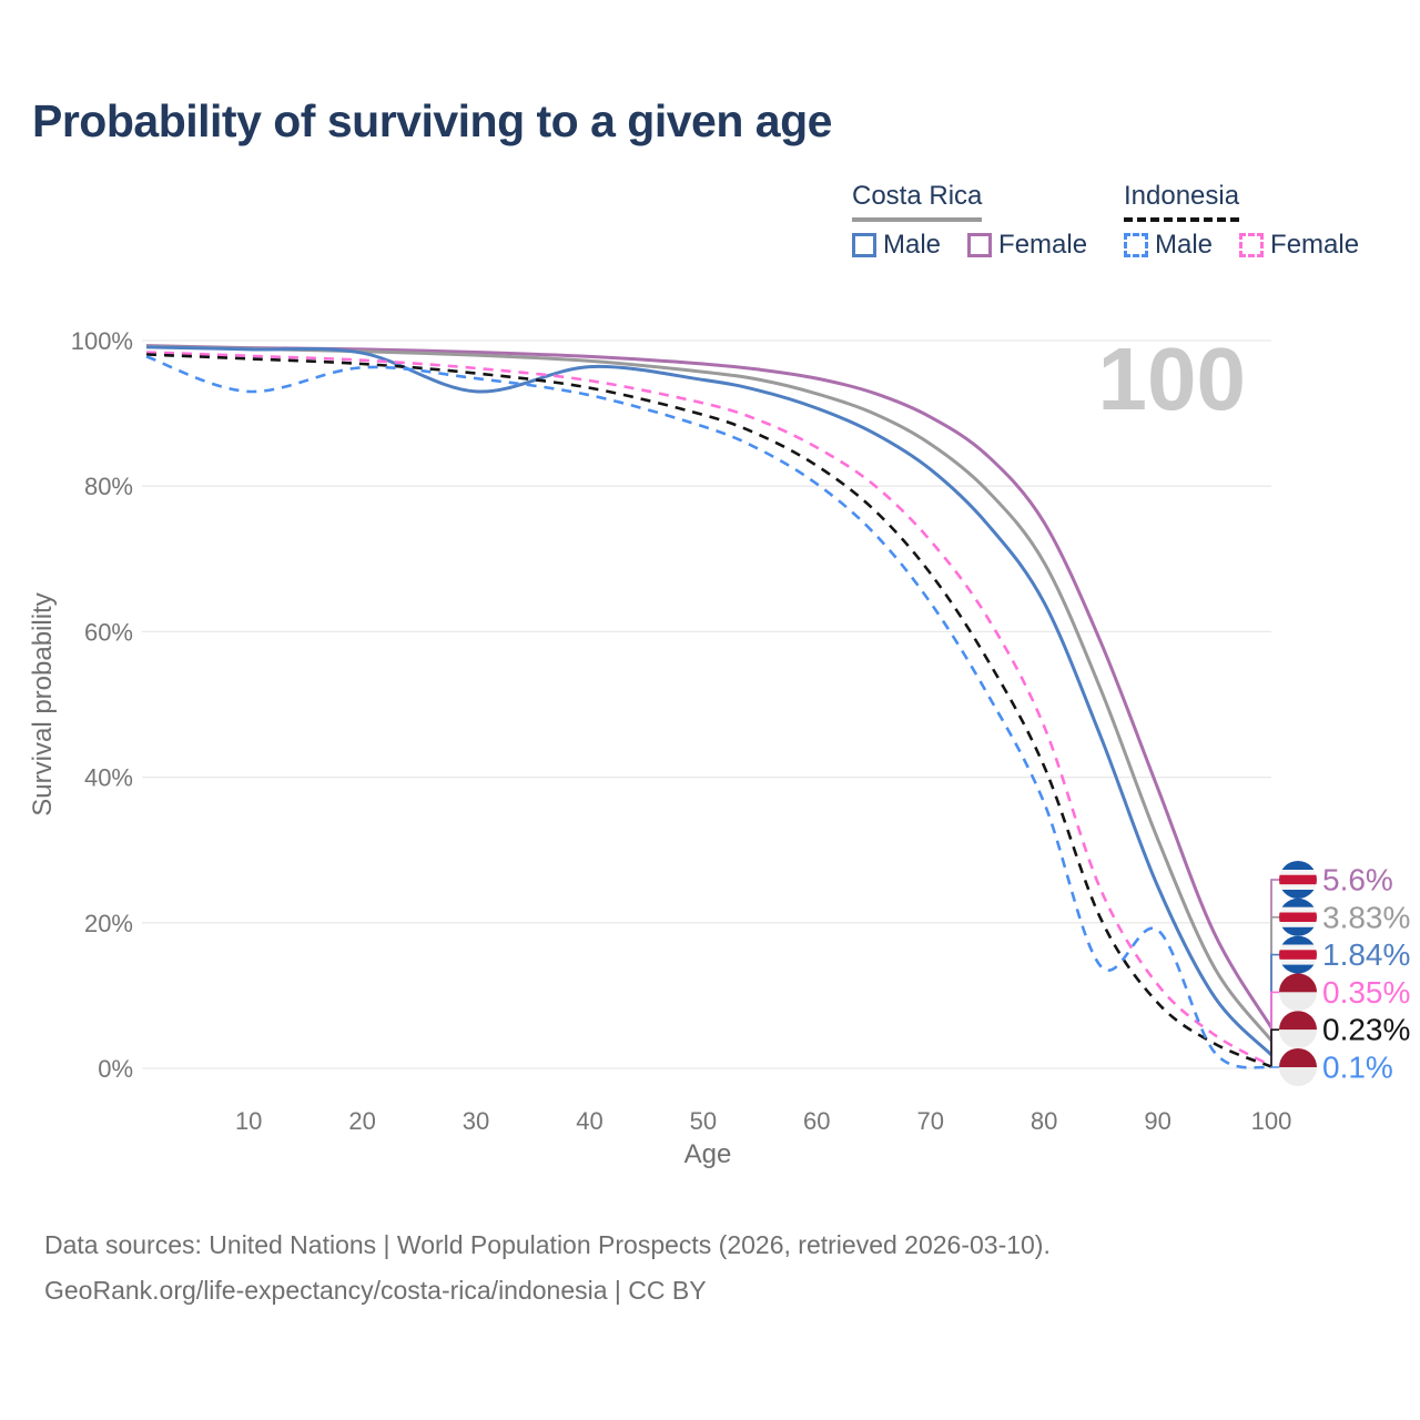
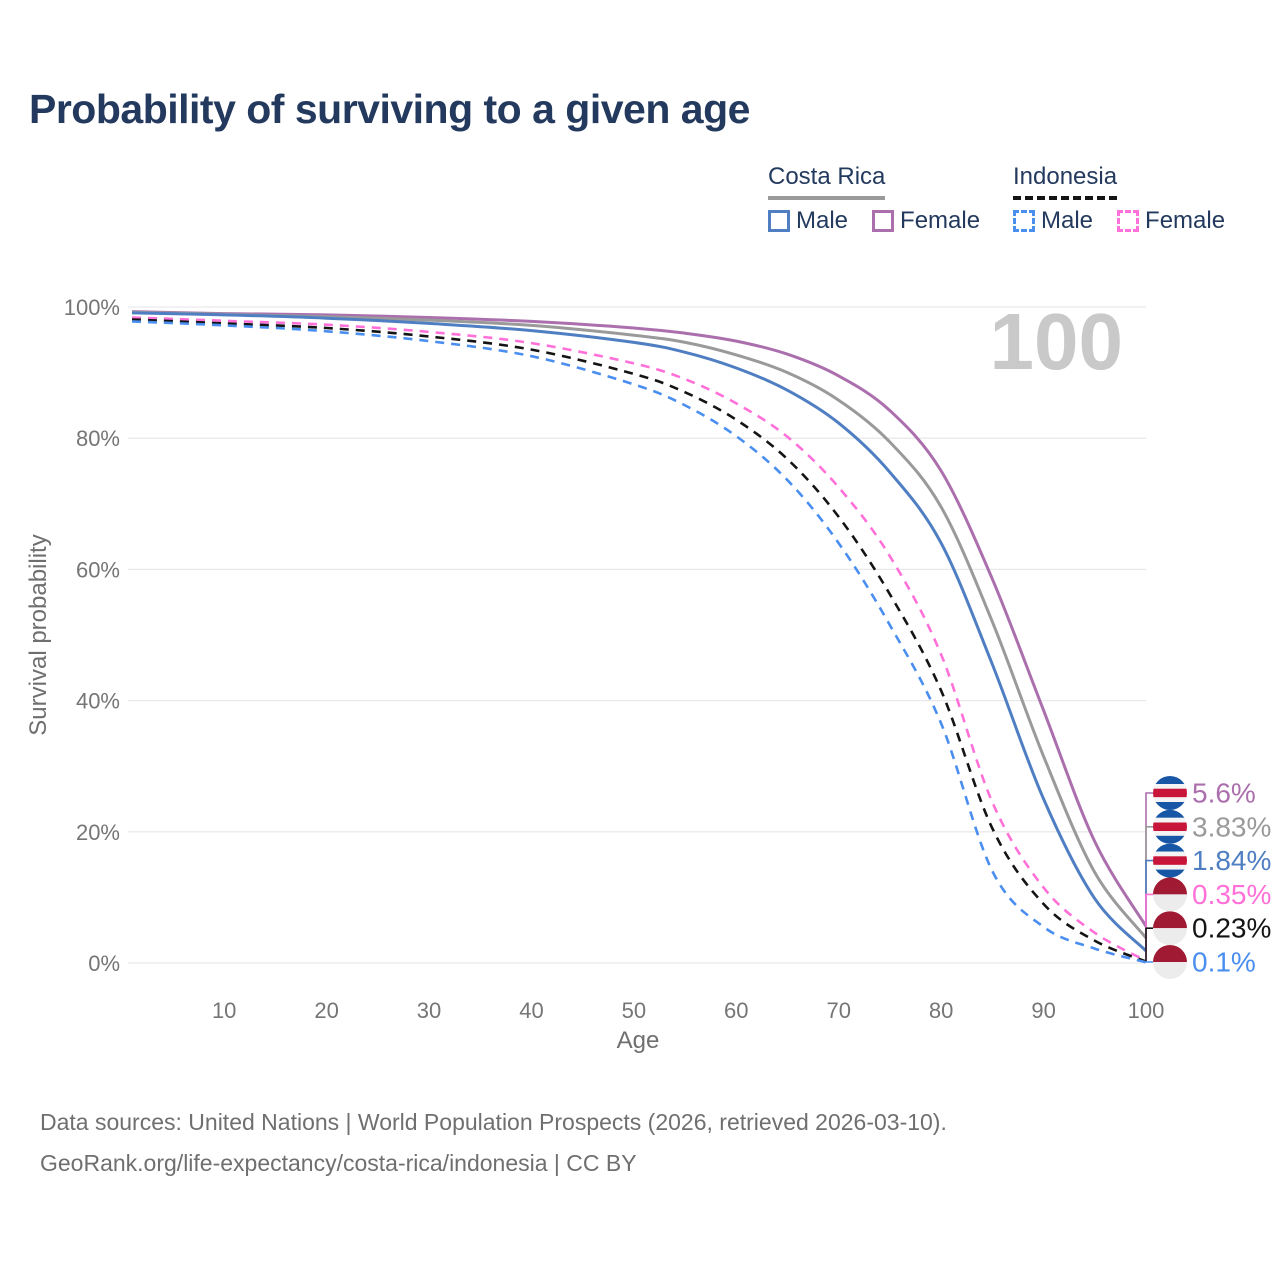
Indonesia Male/10: 93% -> 97%
Costa Rica Male/30: 93% -> 98%
Indonesia Male/90: 19% -> 6%
